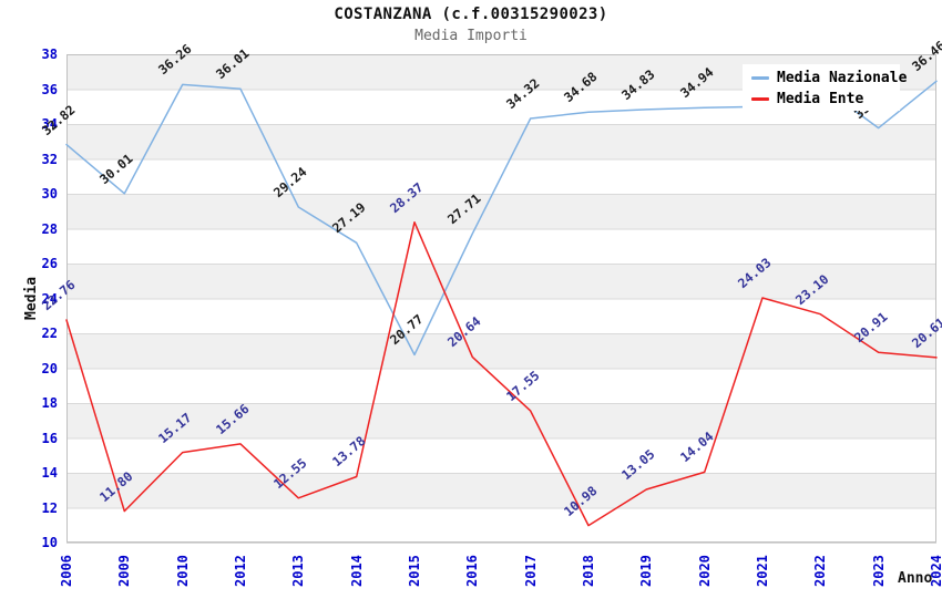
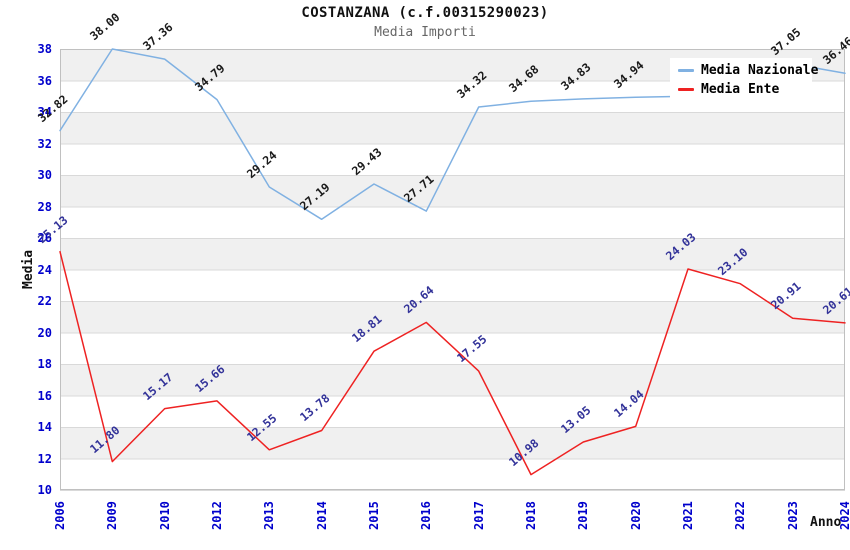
Media Ente/2006: 22.76 -> 25.13
Media Nazionale/2009: 30.01 -> 38.00
Media Nazionale/2010: 36.26 -> 37.36
Media Nazionale/2012: 36.01 -> 34.79
Media Nazionale/2015: 20.77 -> 29.43
Media Ente/2015: 28.37 -> 18.81
Media Nazionale/2023: 33.77 -> 37.05
